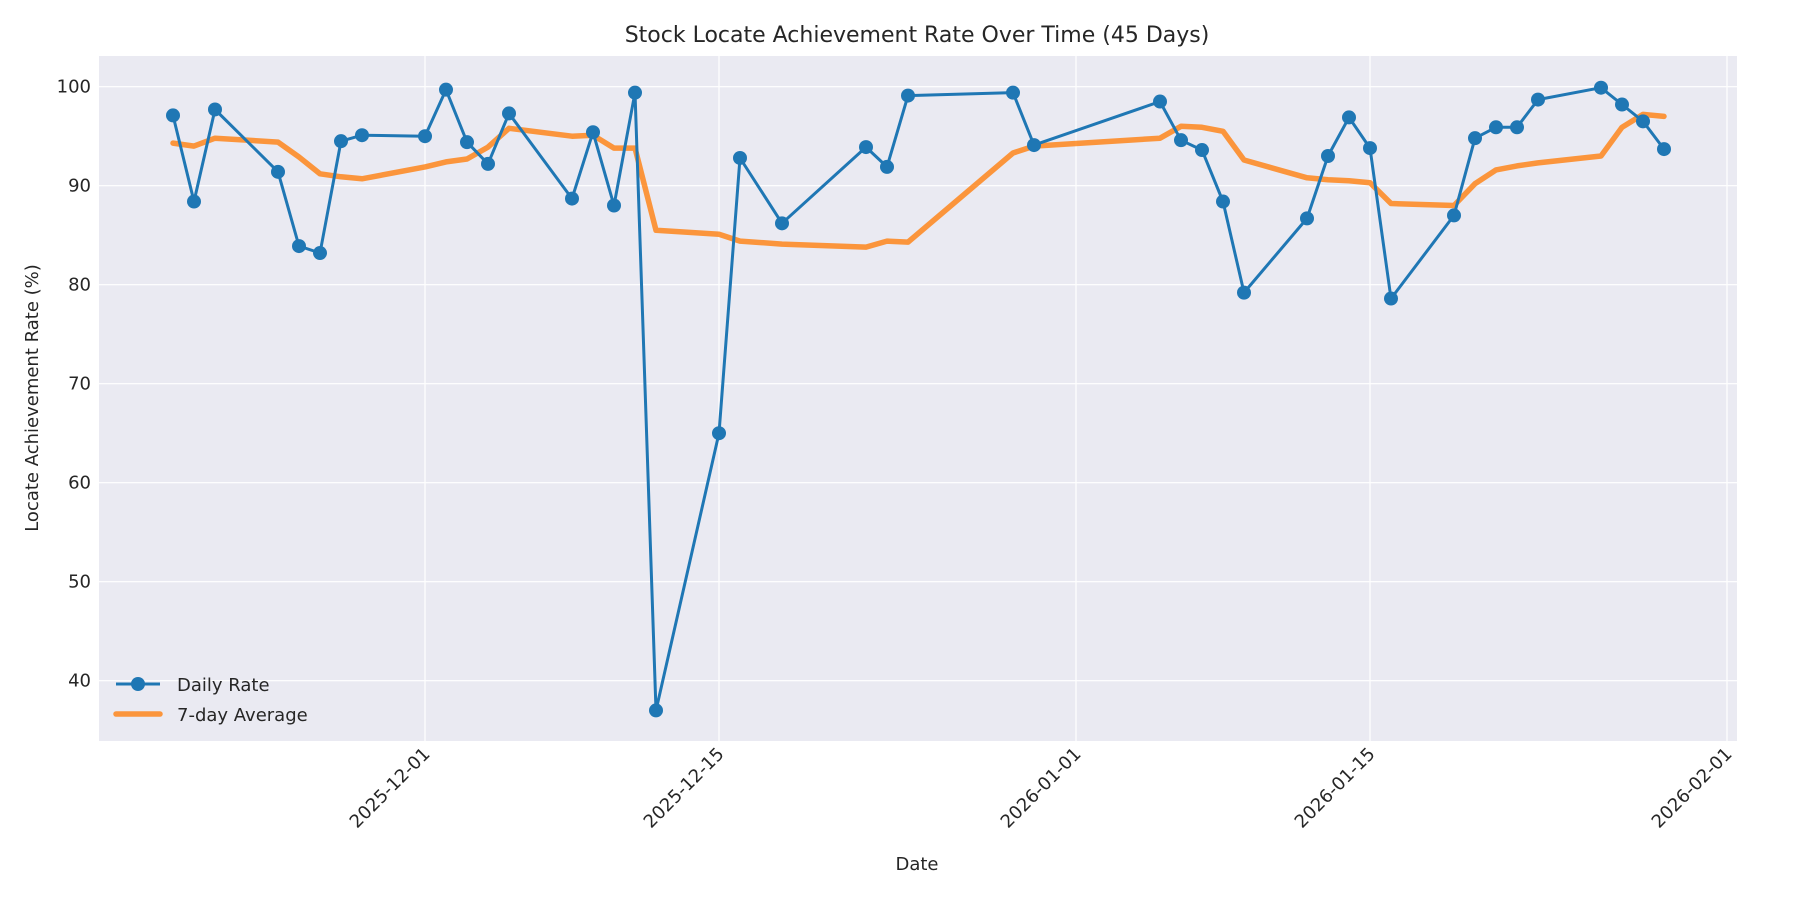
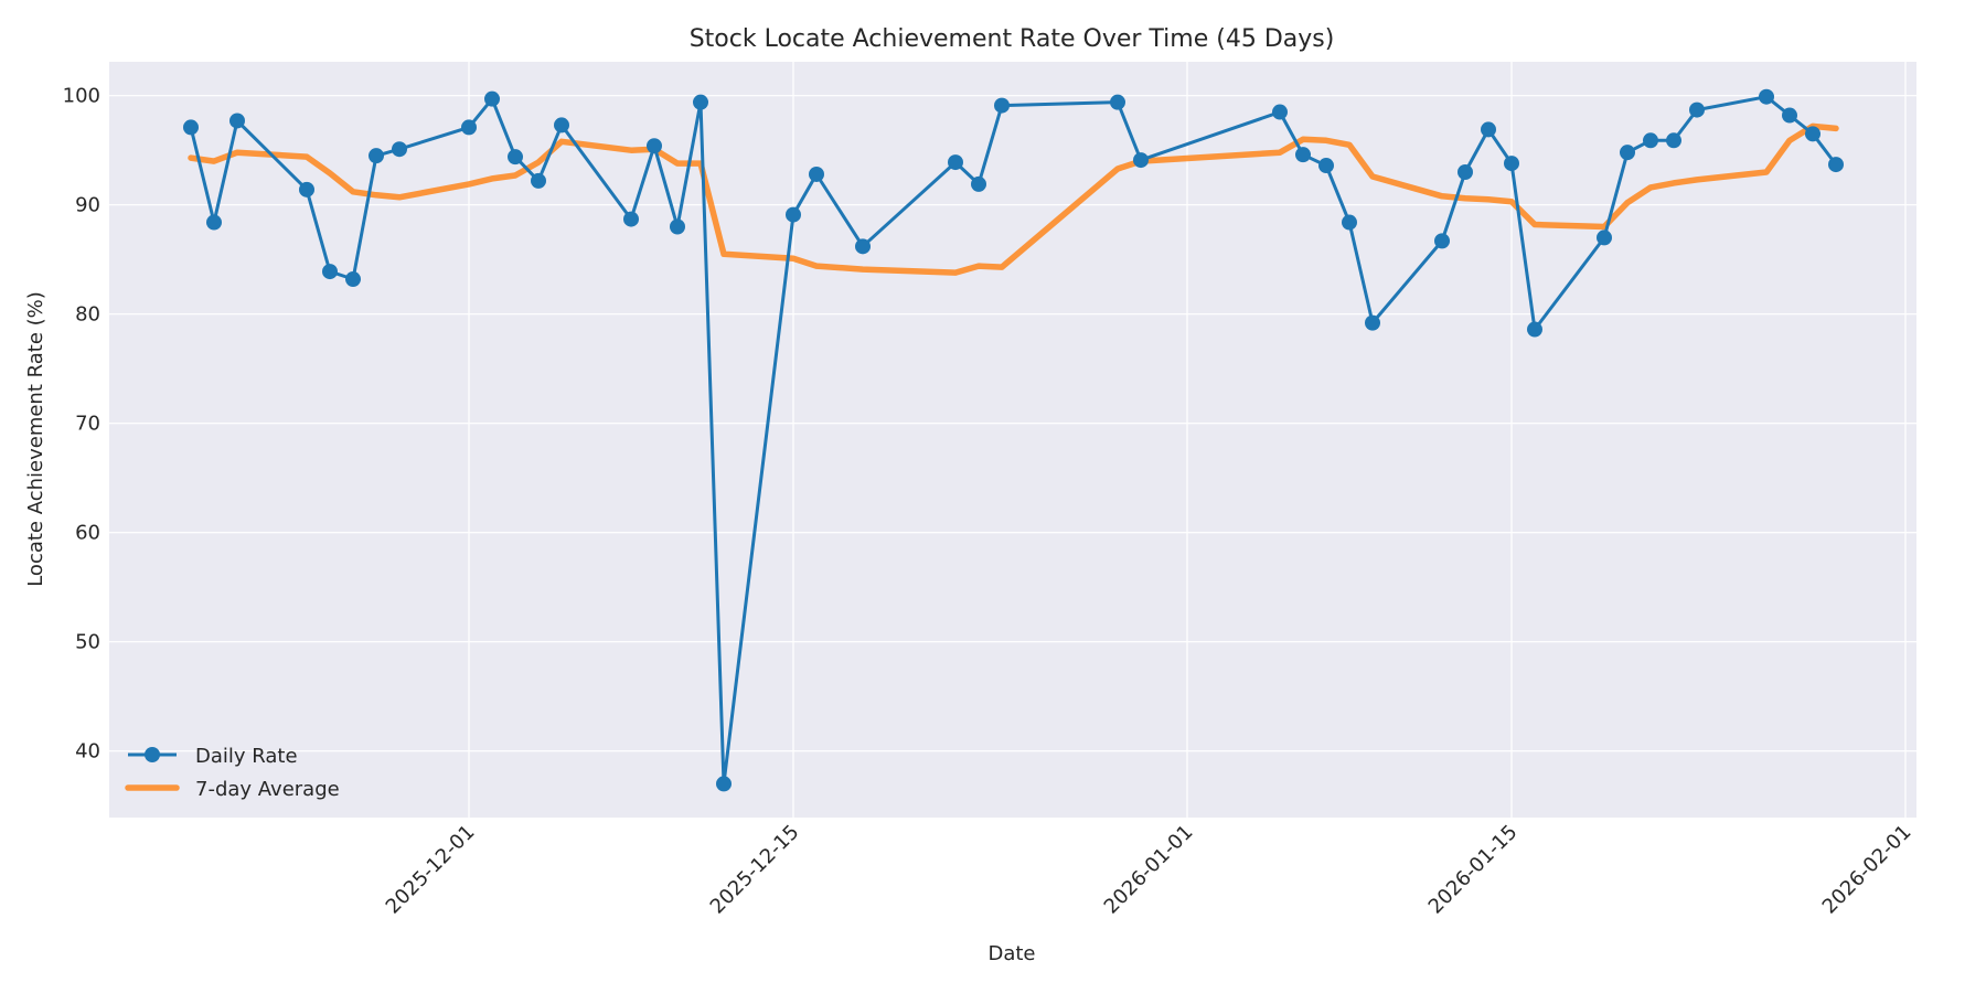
Daily Rate/2025-12-01: 95 -> 97
Daily Rate/2025-12-15: 65 -> 89
